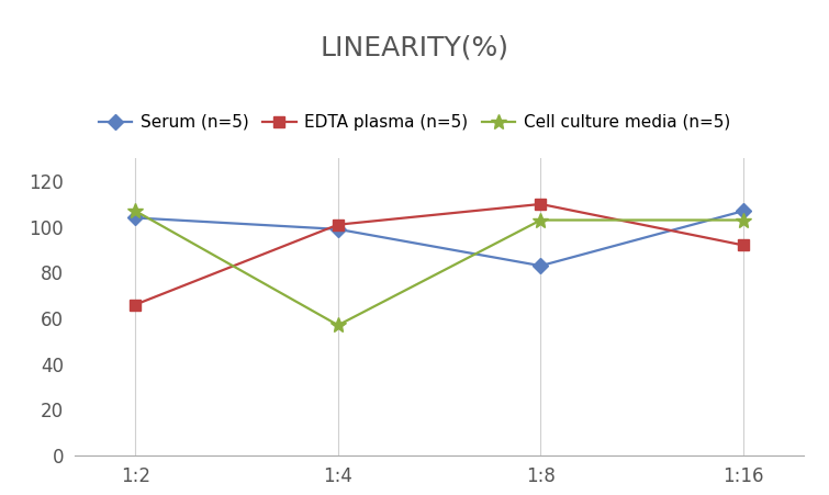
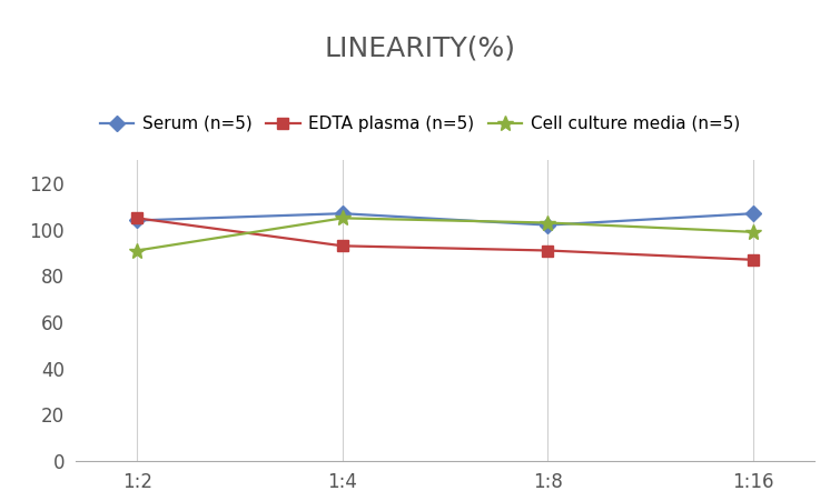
EDTA plasma (n=5)/1:2: 66 -> 105
Cell culture media (n=5)/1:2: 107 -> 91
Serum (n=5)/1:4: 99 -> 107
EDTA plasma (n=5)/1:4: 101 -> 93
Cell culture media (n=5)/1:4: 57 -> 105
Serum (n=5)/1:8: 83 -> 102
EDTA plasma (n=5)/1:8: 110 -> 91
EDTA plasma (n=5)/1:16: 92 -> 87
Cell culture media (n=5)/1:16: 103 -> 99
